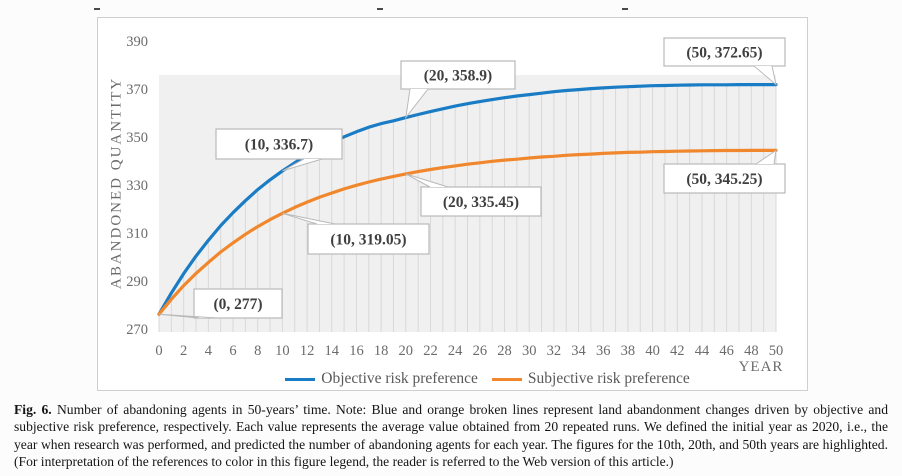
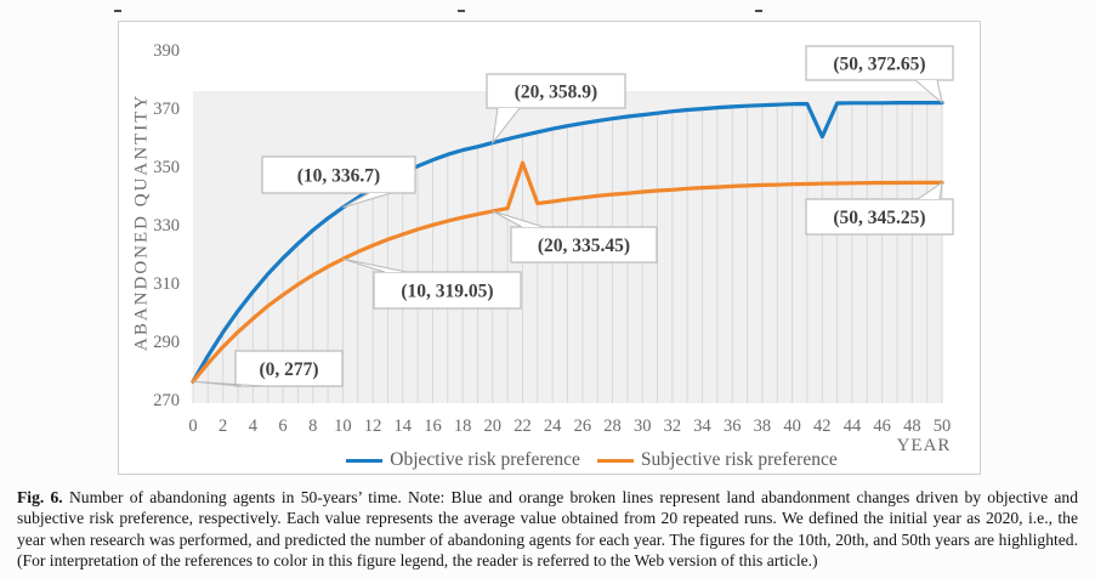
Subjective risk preference/22: 337 -> 352
Objective risk preference/42: 372 -> 361
